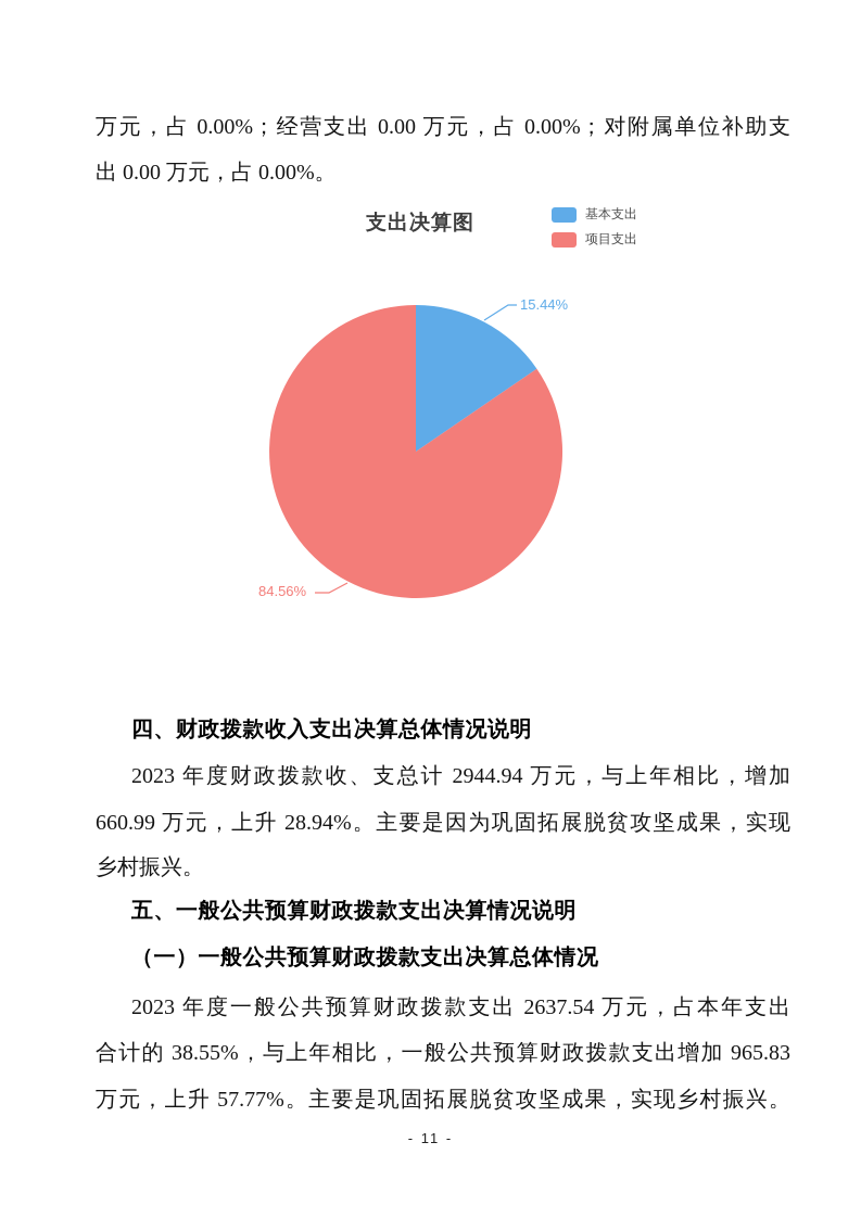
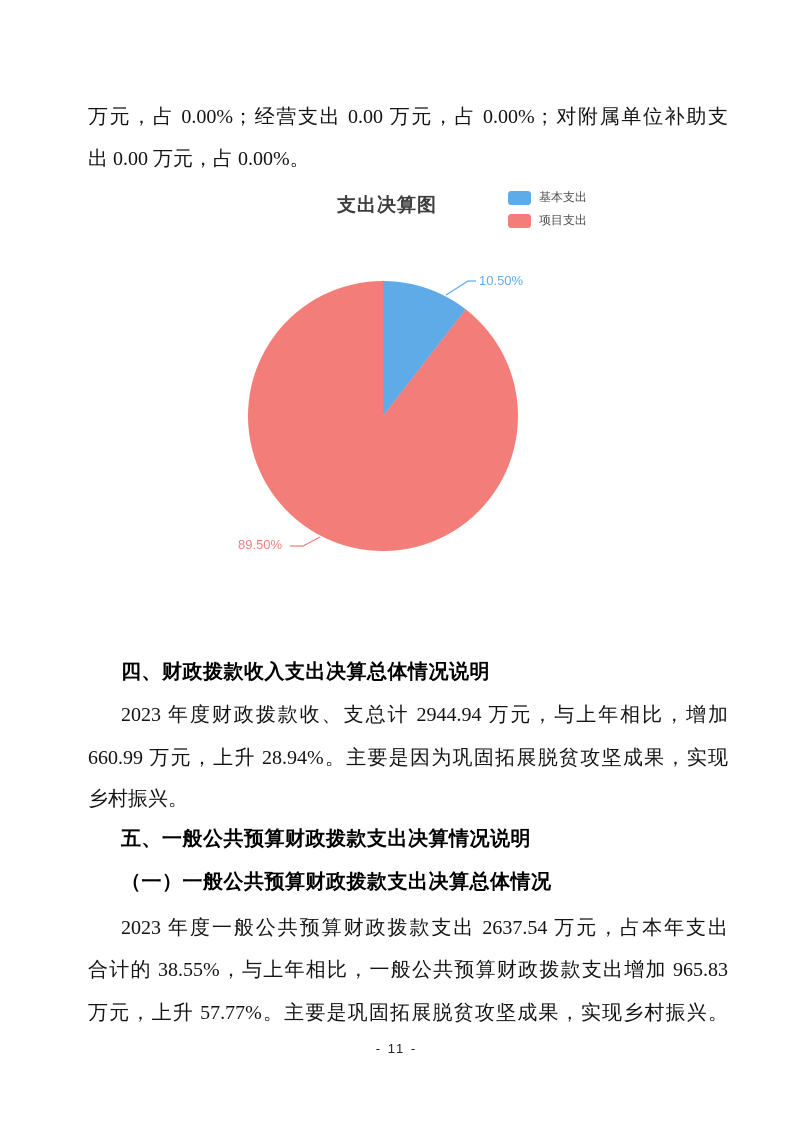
基本支出: 15.44% -> 10.50%
项目支出: 84.56% -> 89.50%
